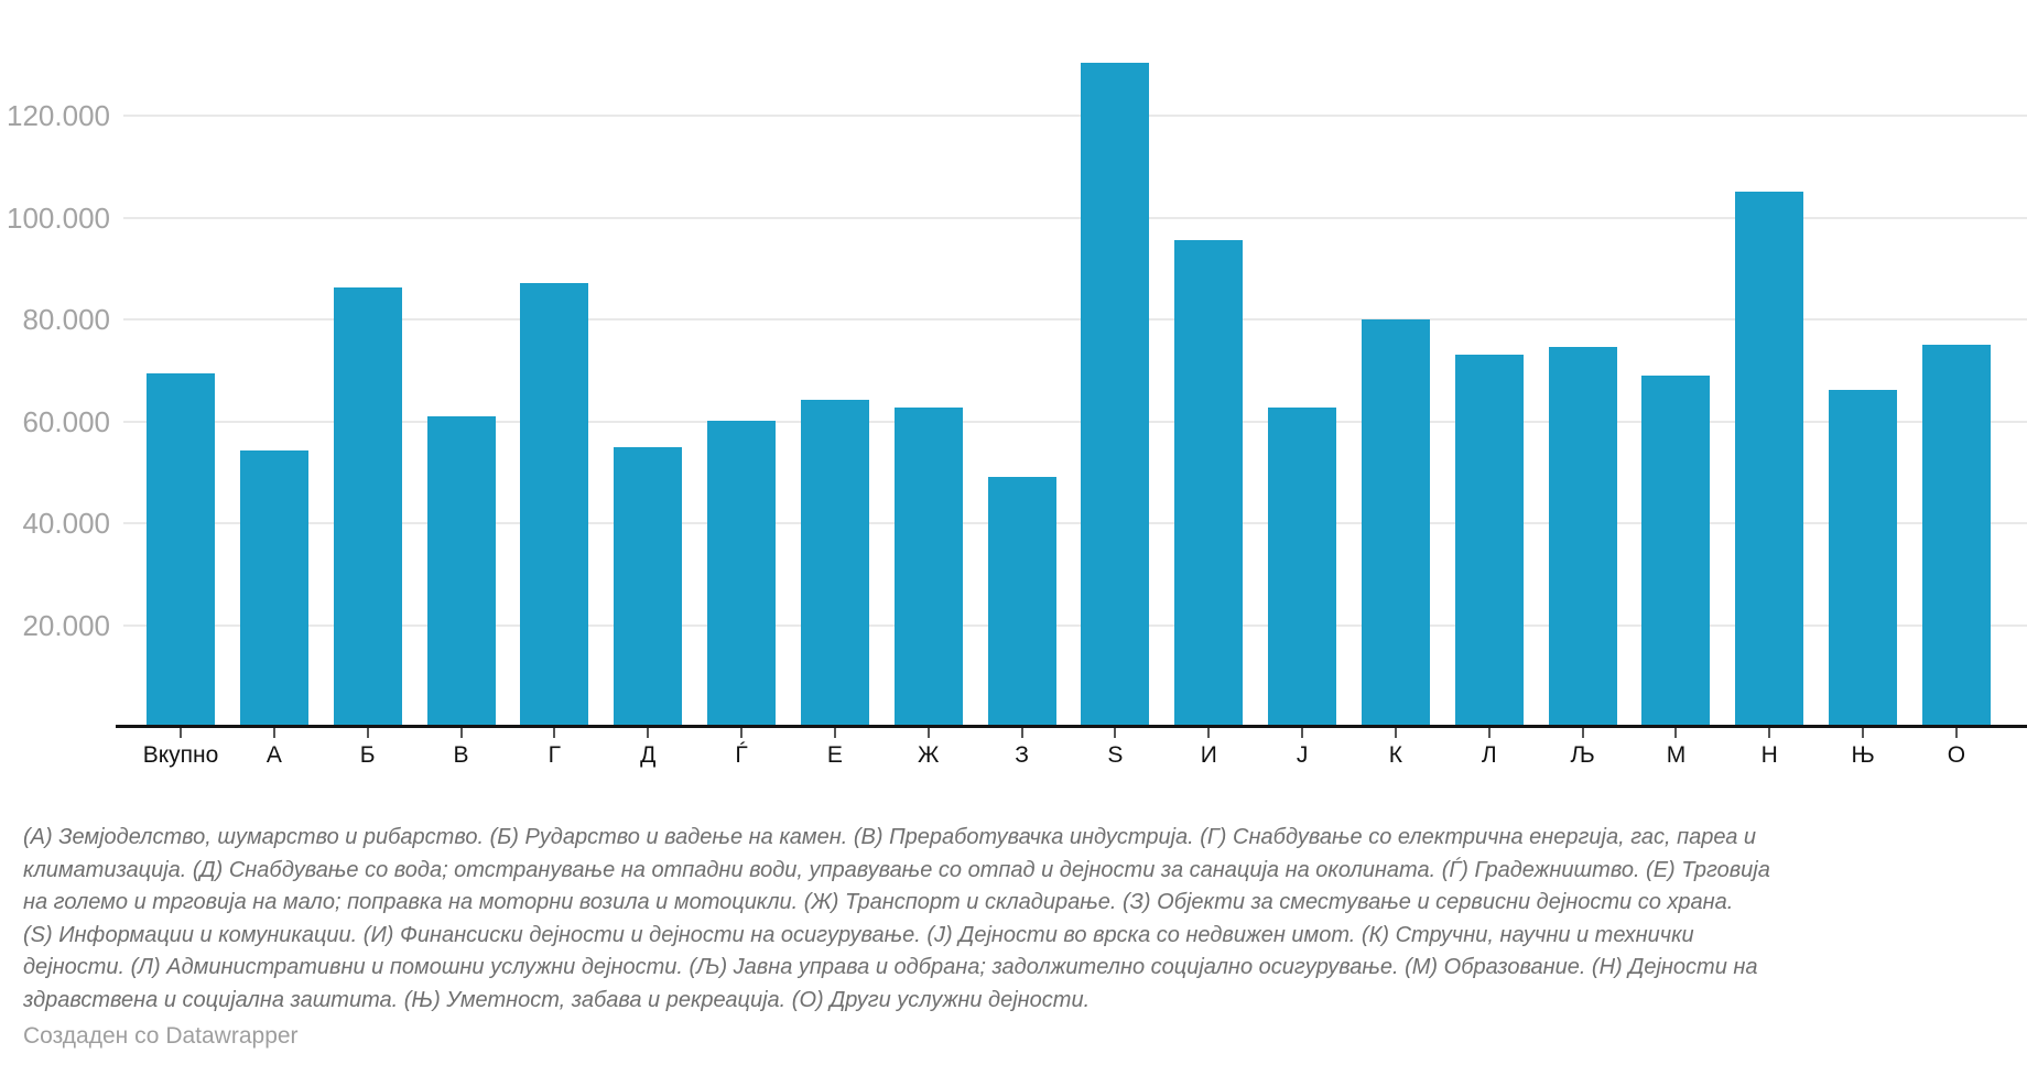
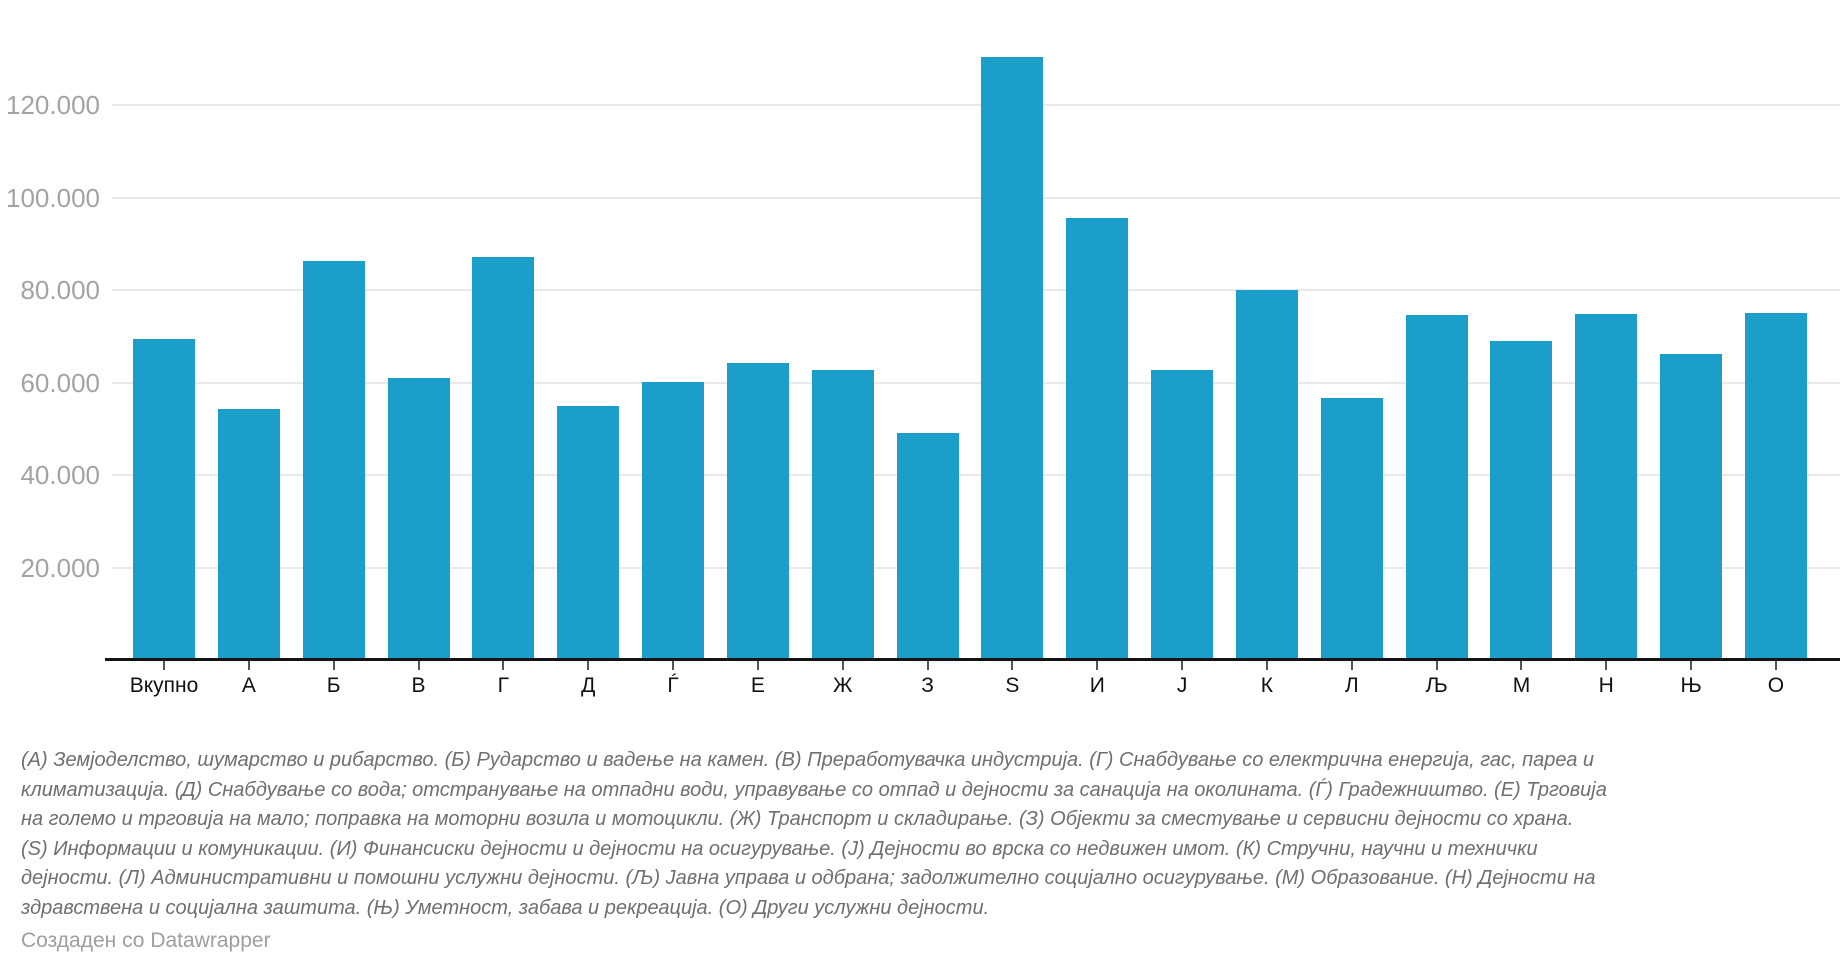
Л: 73000 -> 57000
Н: 105000 -> 75000
